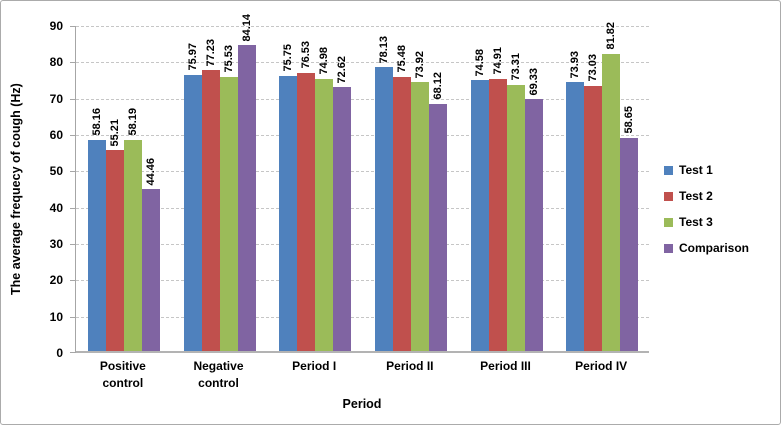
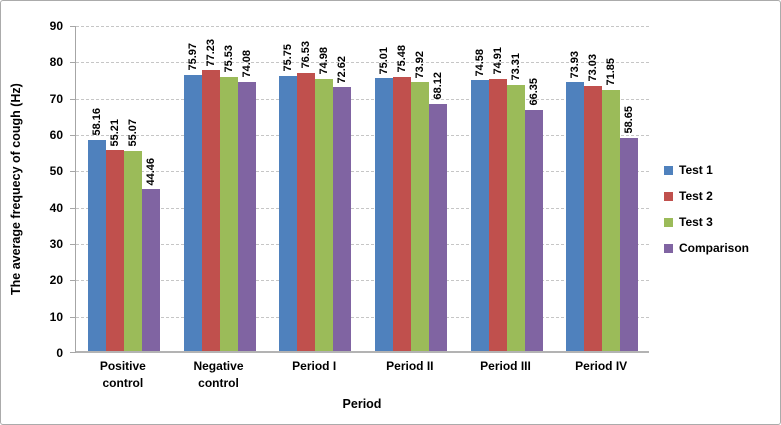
Test 3/Positive control: 58.19 -> 55.07
Comparison/Negative control: 84.14 -> 74.08
Test 1/Period II: 78.13 -> 75.01
Comparison/Period III: 69.33 -> 66.35
Test 3/Period IV: 81.82 -> 71.85
